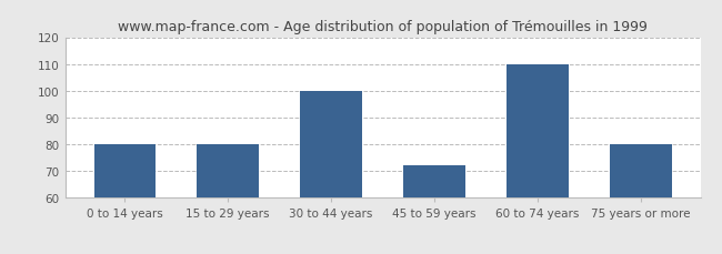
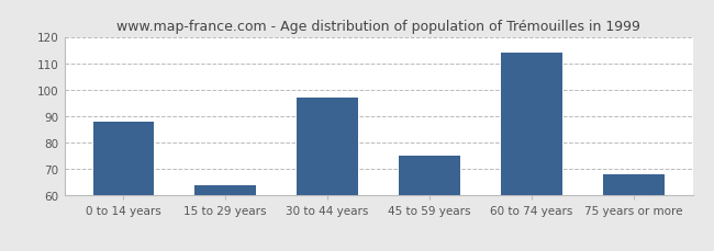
0 to 14 years: 80 -> 88
15 to 29 years: 80 -> 64
30 to 44 years: 100 -> 97
45 to 59 years: 72 -> 75
60 to 74 years: 110 -> 114
75 years or more: 80 -> 68
